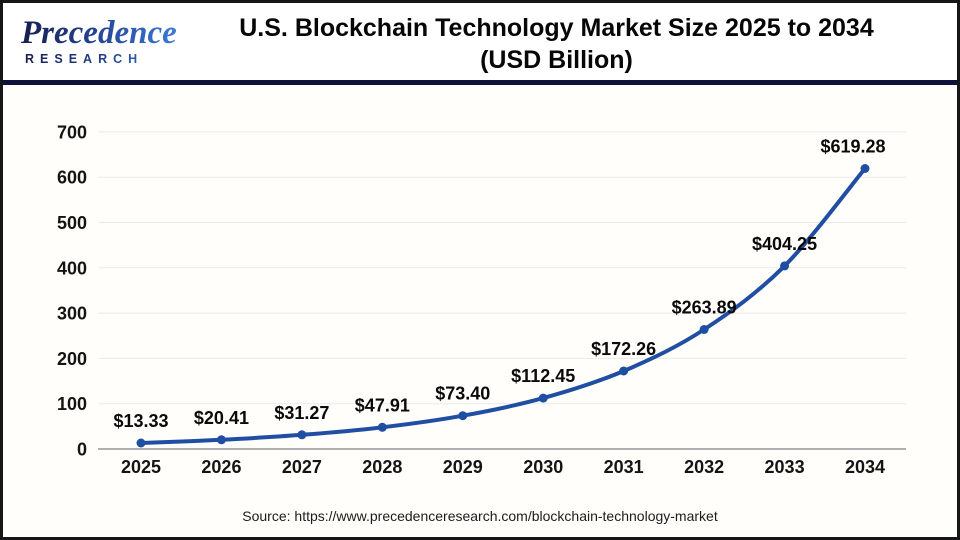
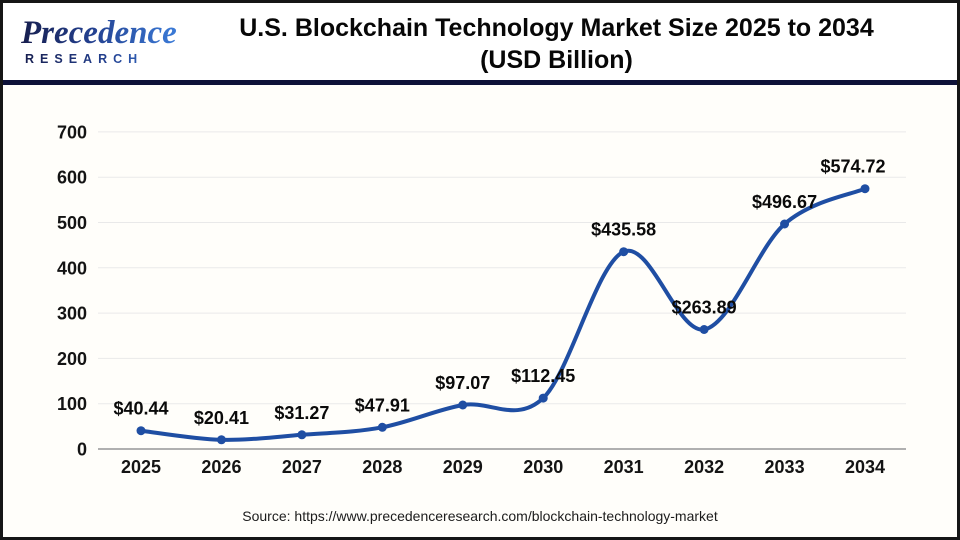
2025: $13.33 -> $40.44
2029: $73.40 -> $97.07
2031: $172.26 -> $435.58
2033: $404.25 -> $496.67
2034: $619.28 -> $574.72
